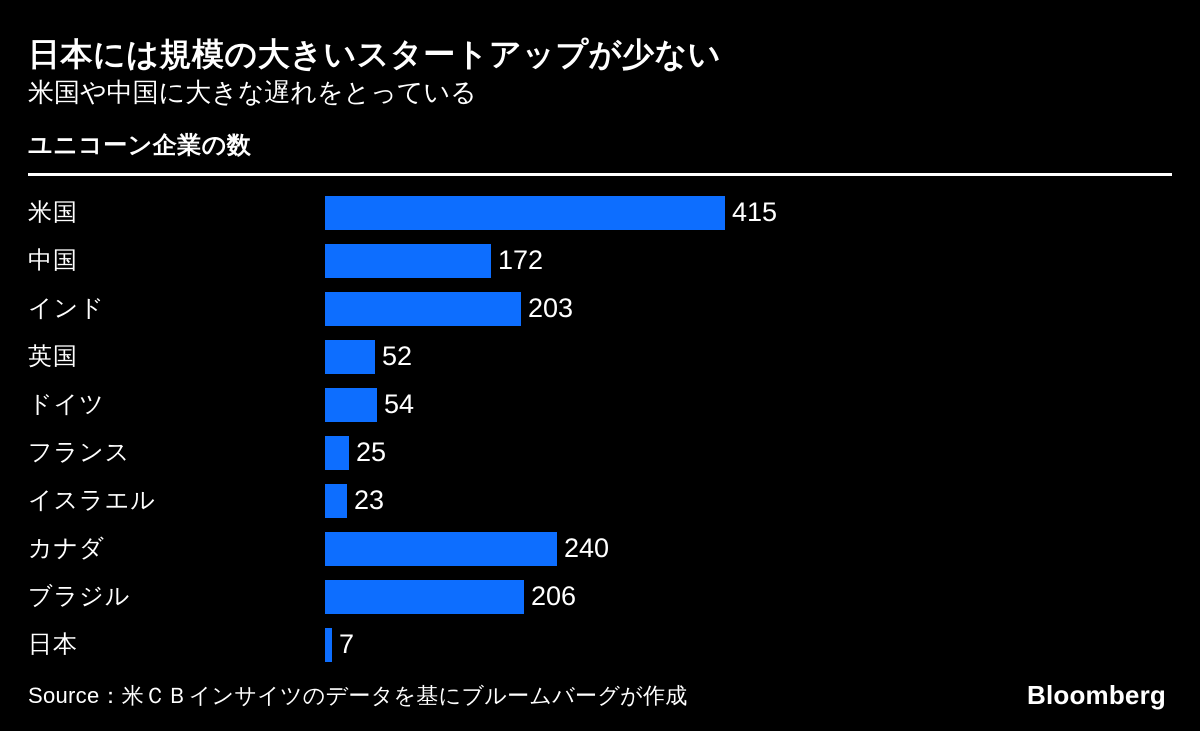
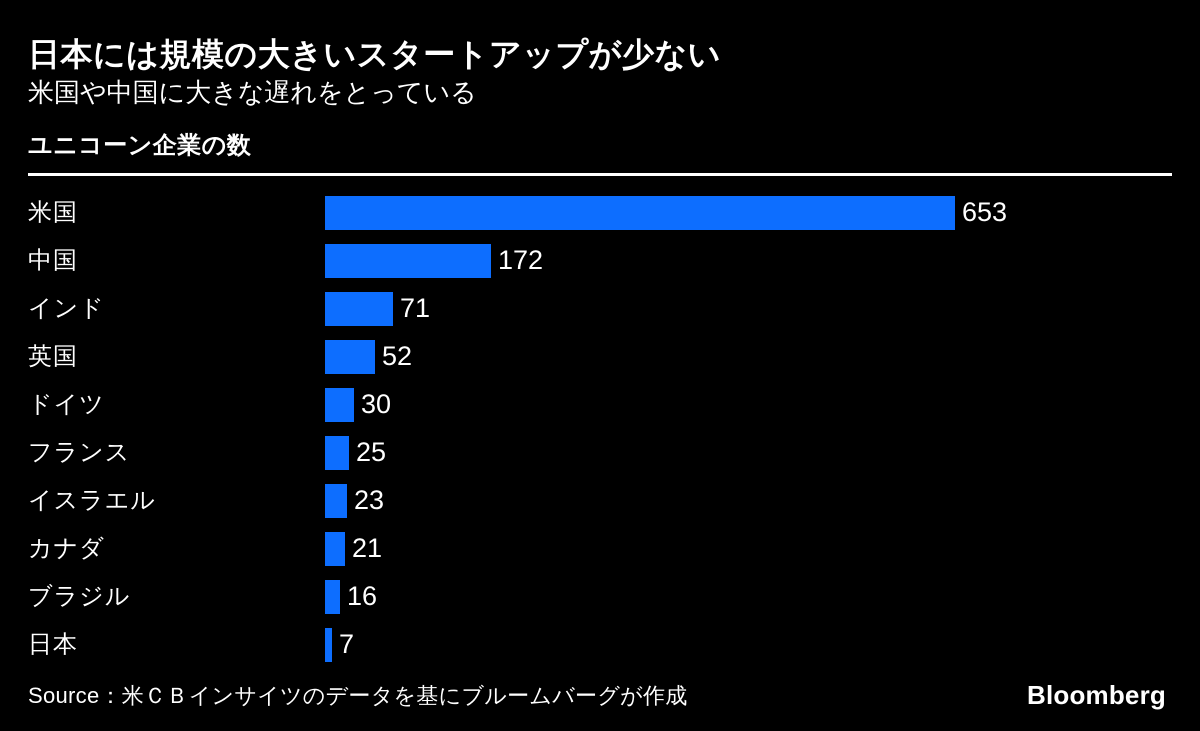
米国: 415 -> 653
インド: 203 -> 71
ドイツ: 54 -> 30
カナダ: 240 -> 21
ブラジル: 206 -> 16
